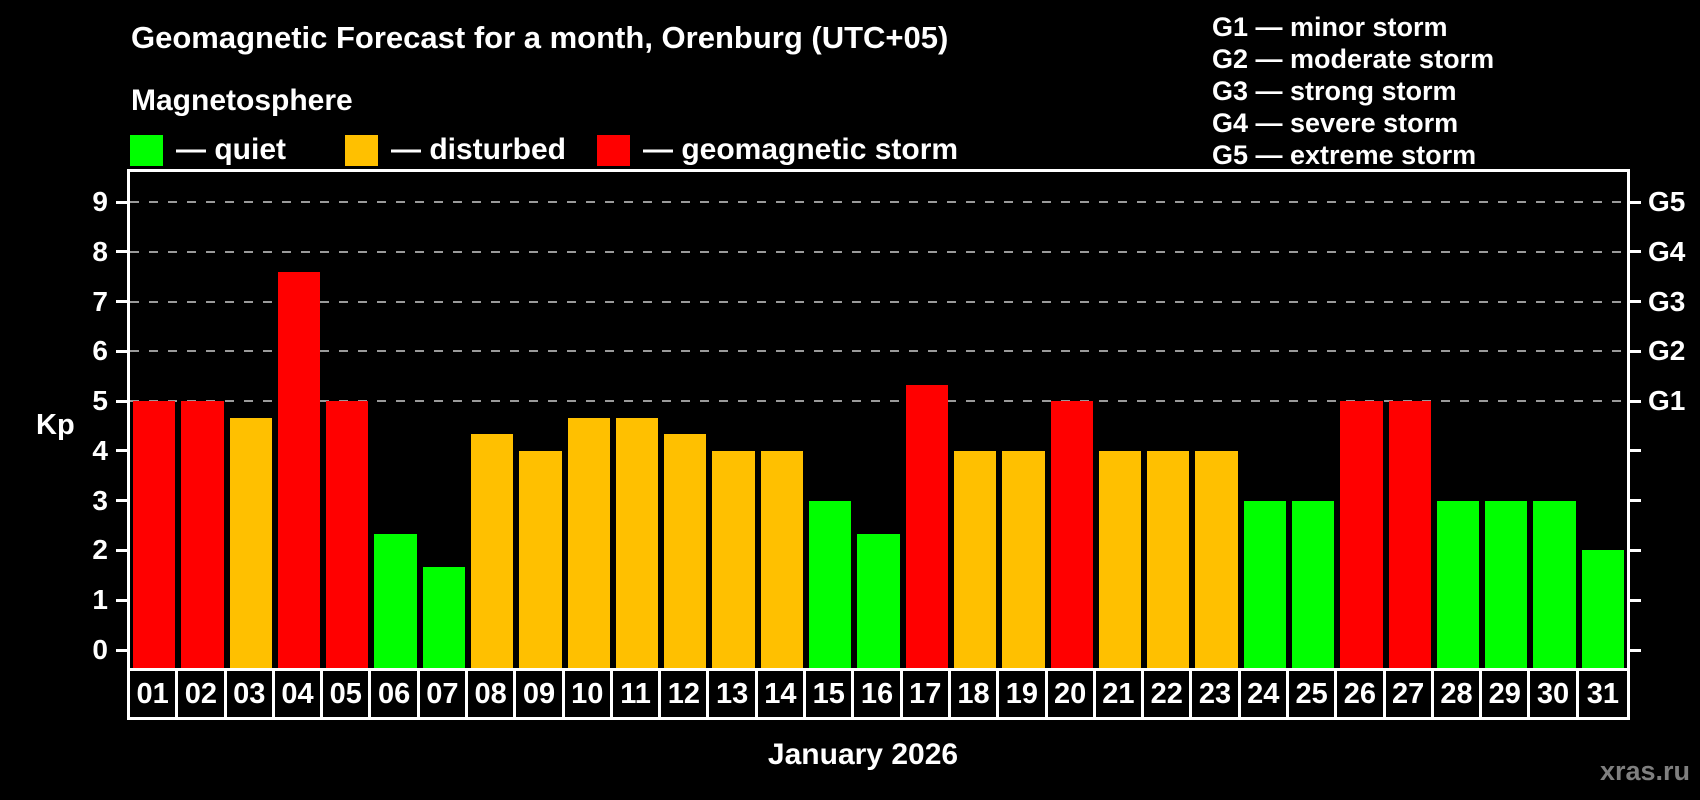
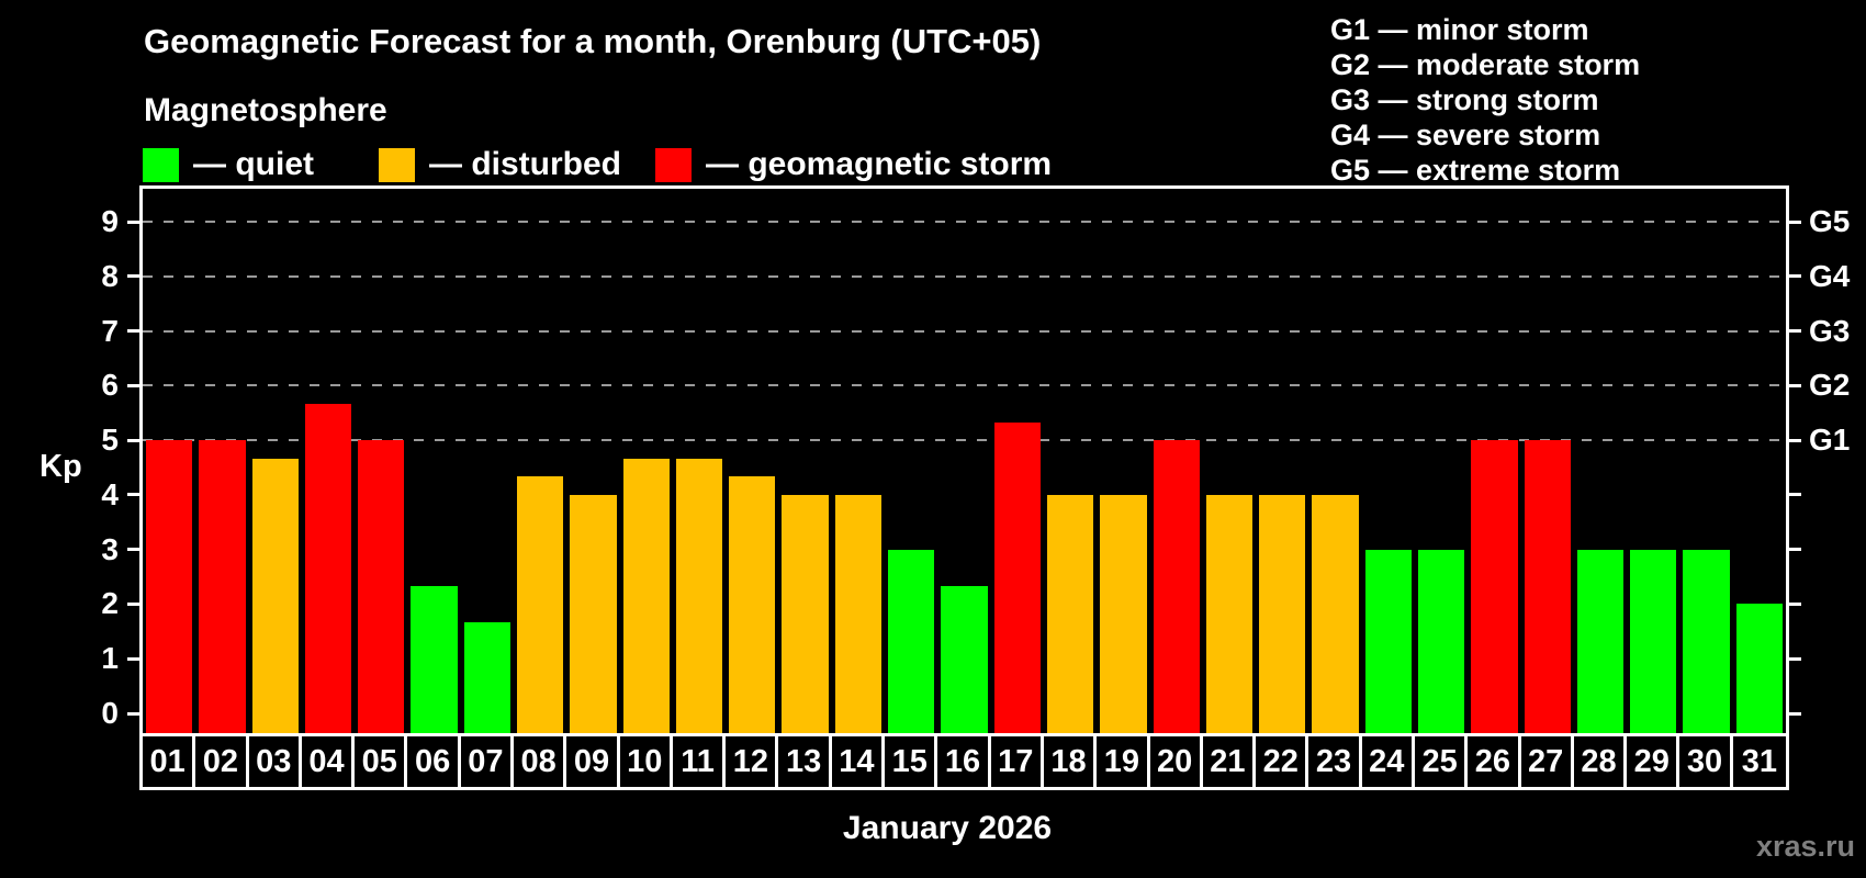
04: 7.6 -> 5.7
